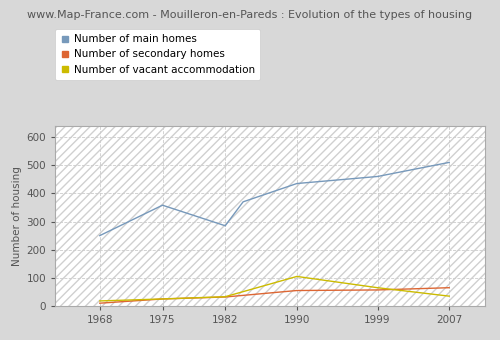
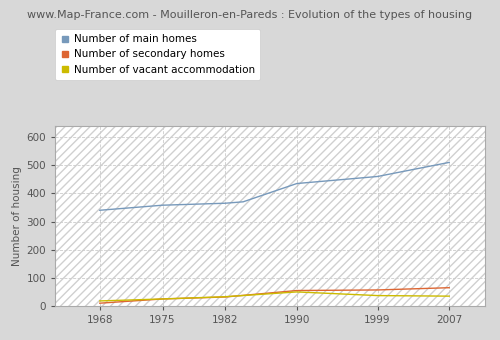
Number of main homes/1968: 250 -> 340
Number of main homes/1982: 285 -> 365
Number of vacant accommodation/1990: 105 -> 50
Number of vacant accommodation/1999: 65 -> 37
